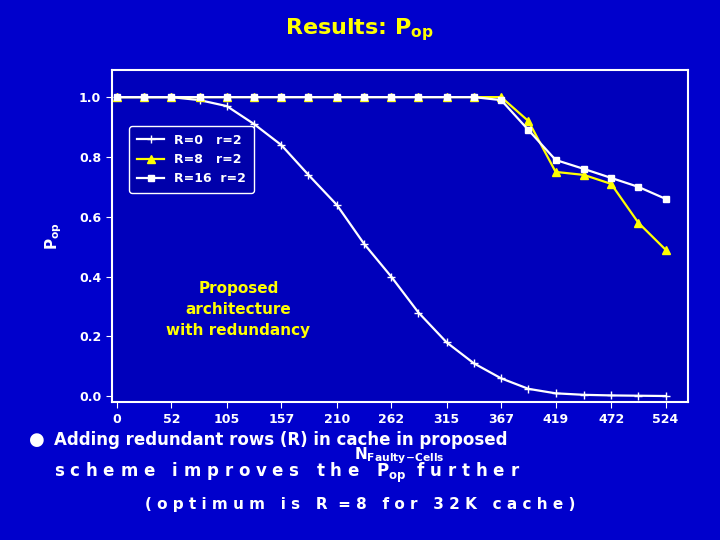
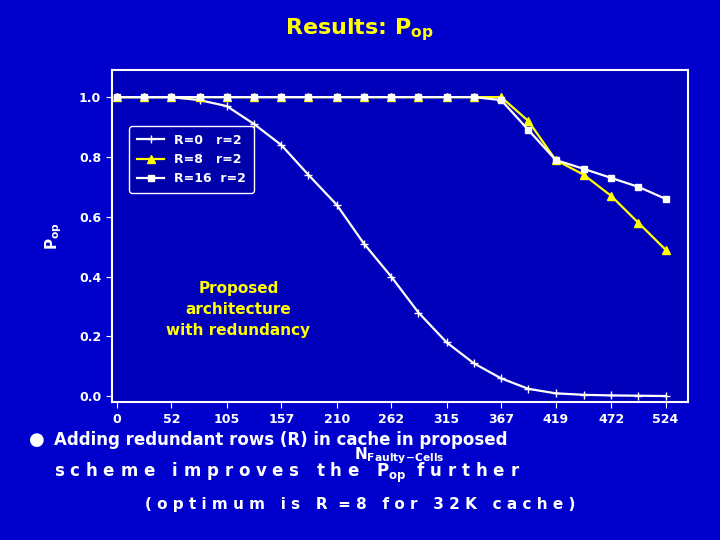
R=8 r=2/419: 0.75 -> 0.79
R=8 r=2/472: 0.71 -> 0.67
